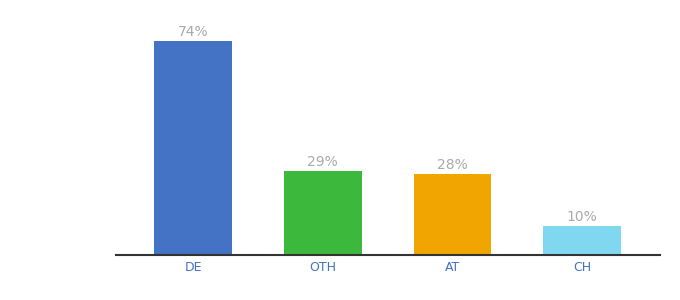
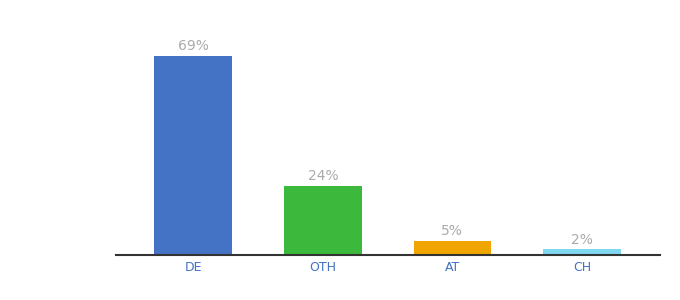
DE: 74% -> 69%
OTH: 29% -> 24%
AT: 28% -> 5%
CH: 10% -> 2%
